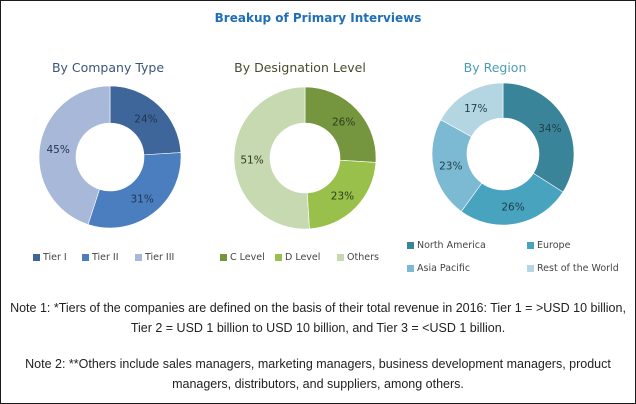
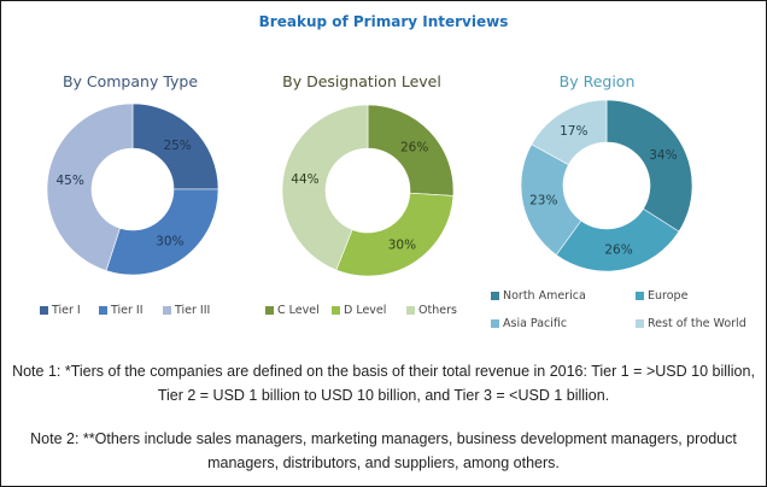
By Company Type/Tier I: 24% -> 25%
By Company Type/Tier II: 31% -> 30%
By Designation Level/D Level: 23% -> 30%
By Designation Level/Others: 51% -> 44%
